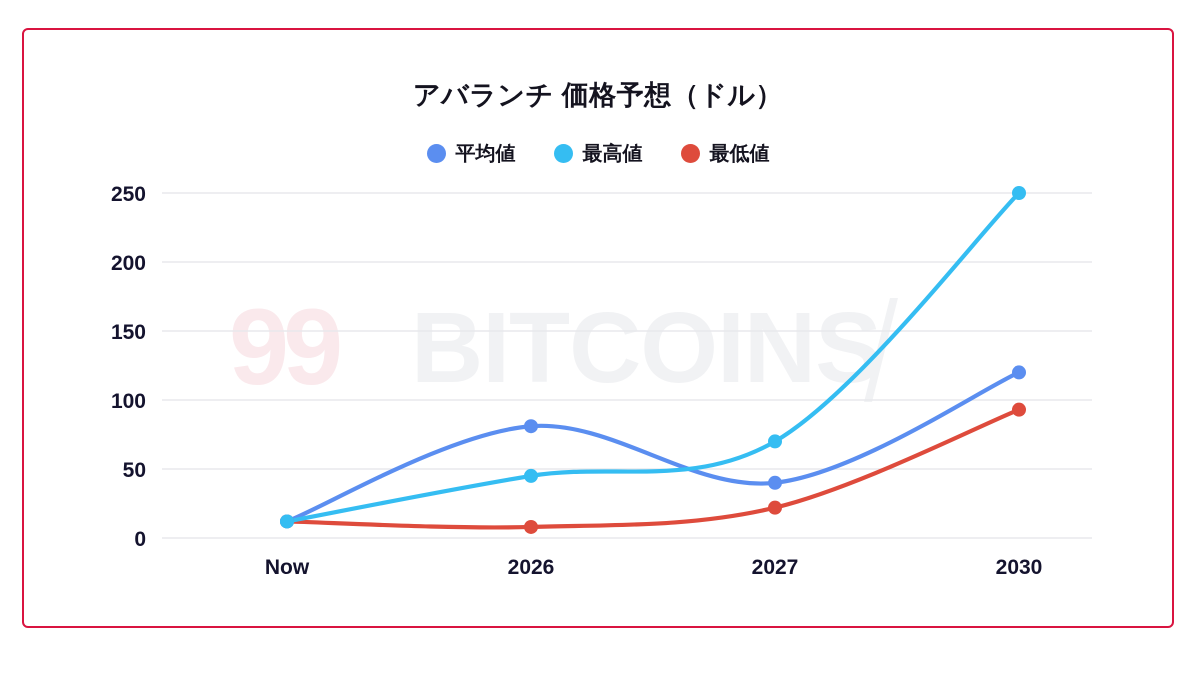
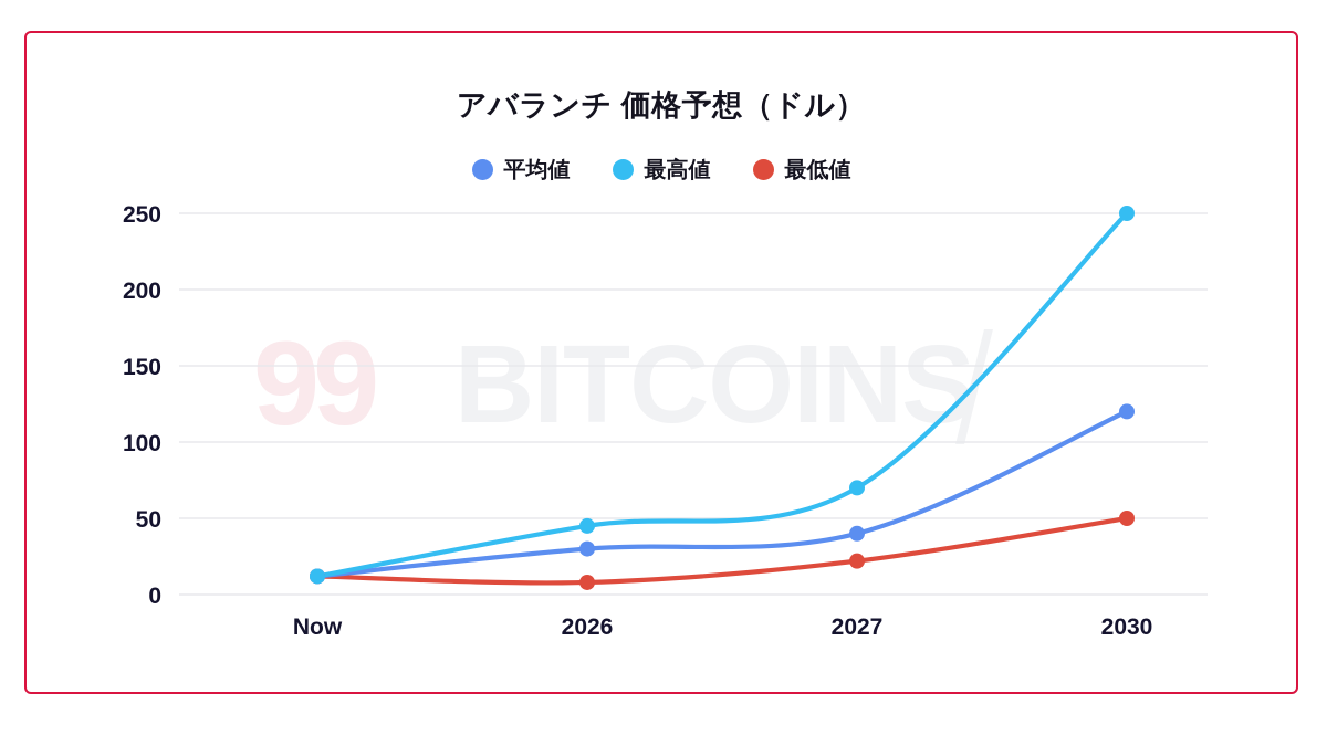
平均値/2026: 81 -> 30
最低値/2030: 93 -> 50
